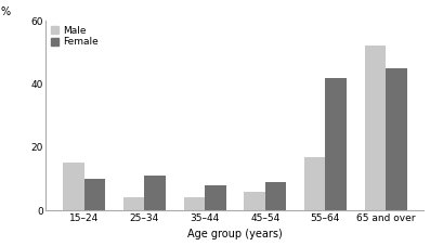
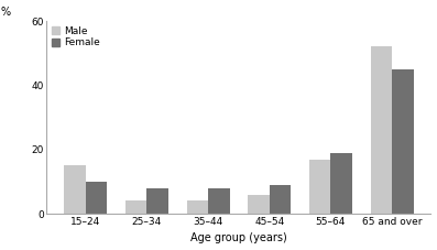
Female/25–34: 11 -> 8
Female/55–64: 42 -> 19
